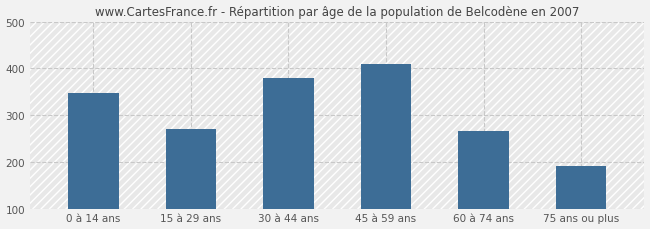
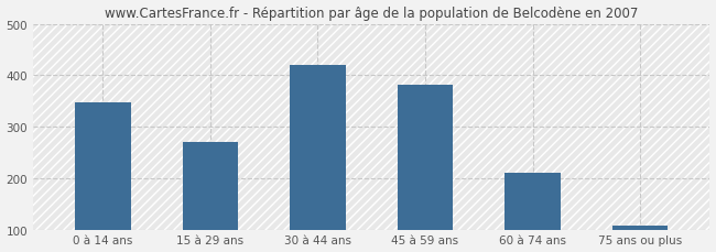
30 à 44 ans: 380 -> 420
45 à 59 ans: 410 -> 381
60 à 74 ans: 265 -> 211
75 ans ou plus: 190 -> 108
